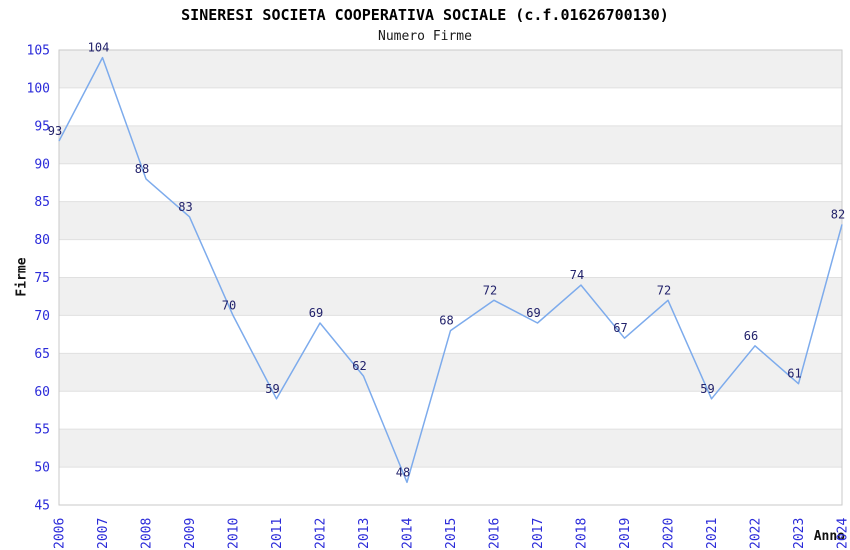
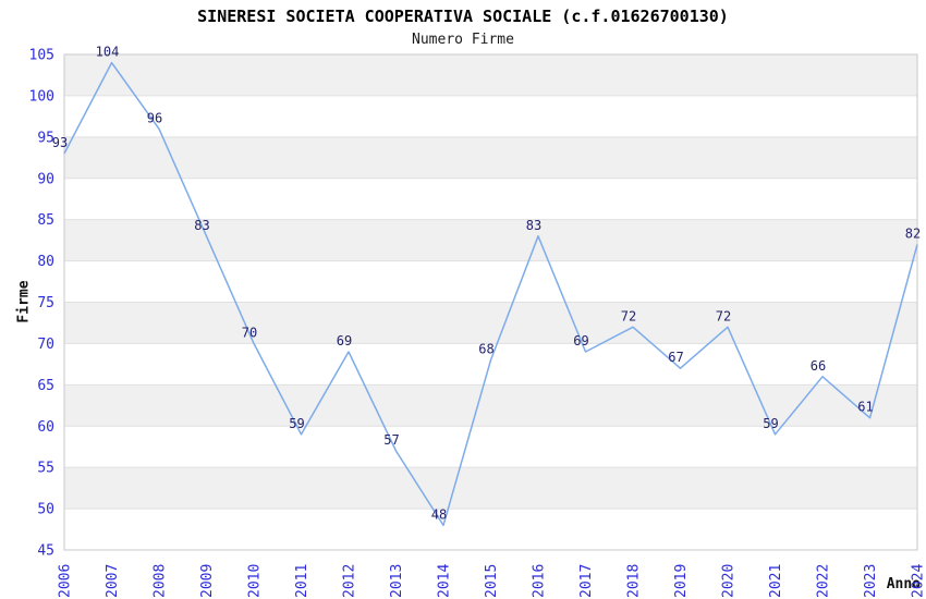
2008: 88 -> 96
2013: 62 -> 57
2016: 72 -> 83
2018: 74 -> 72
